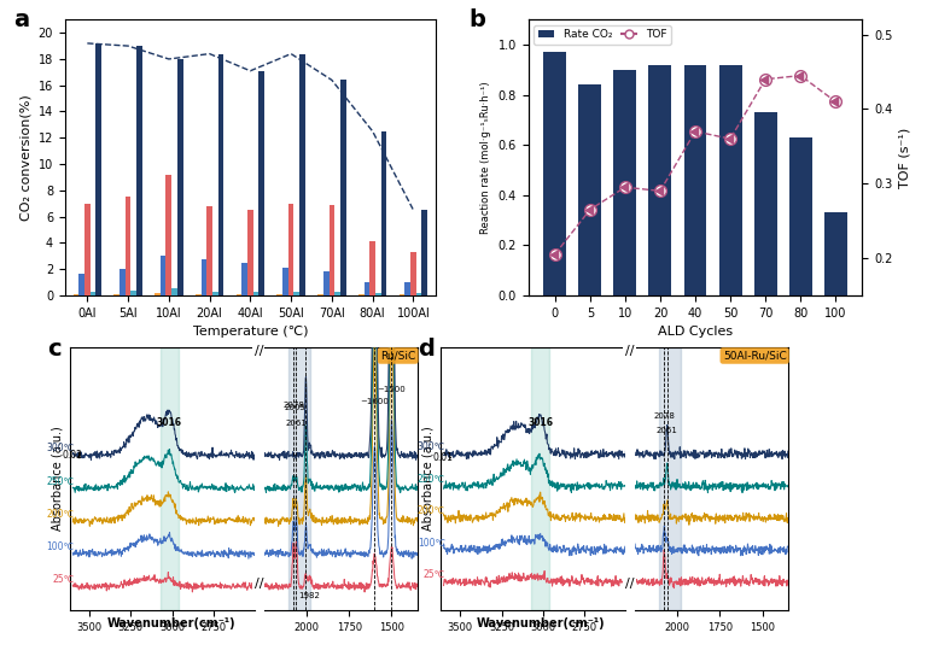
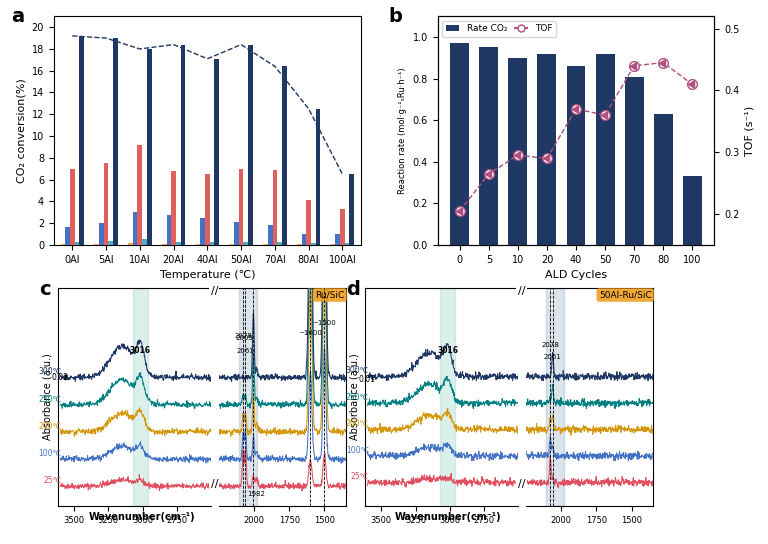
Rate CO₂/5: 0.84 -> 0.95
Rate CO₂/40: 0.92 -> 0.86
Rate CO₂/70: 0.73 -> 0.81
